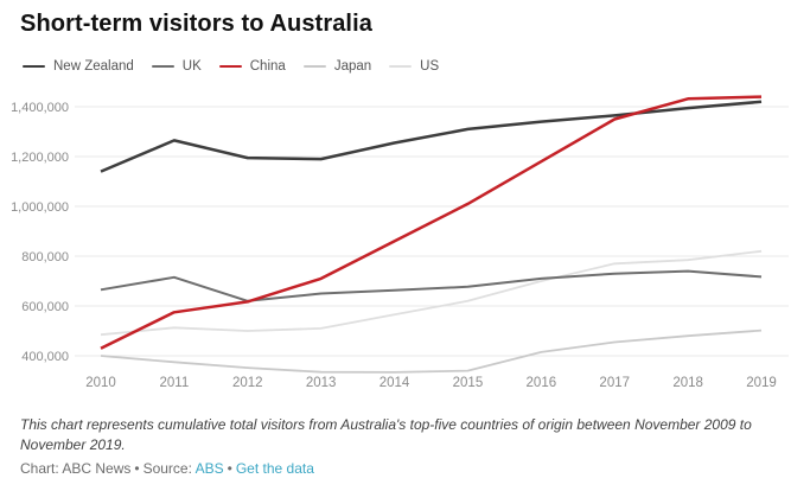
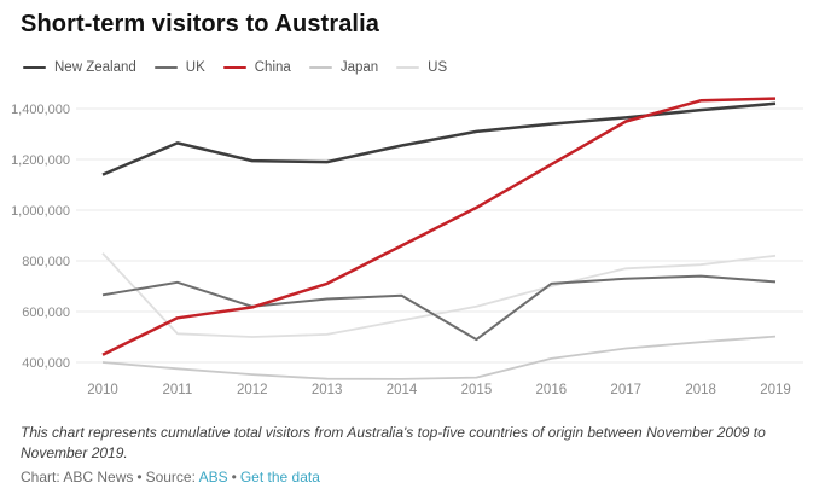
US/2010: 480000 -> 830000
UK/2015: 680000 -> 490000
